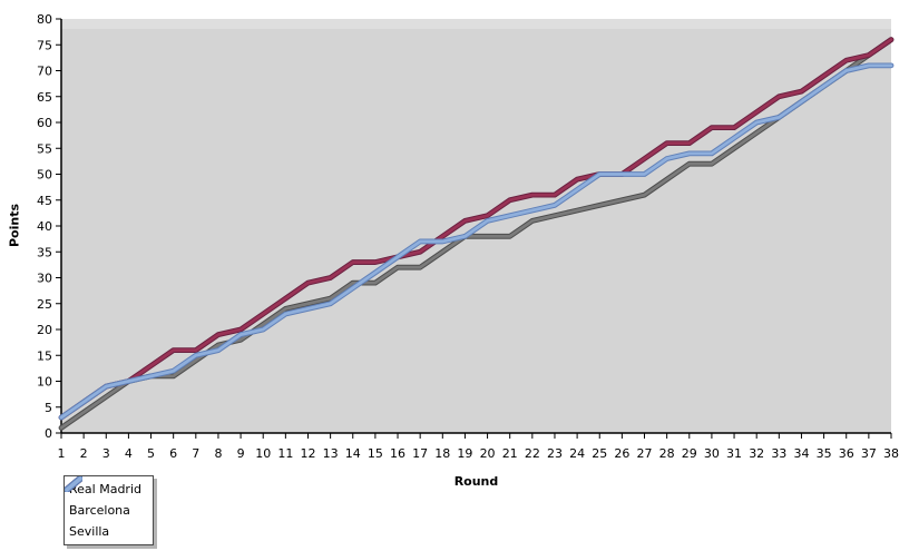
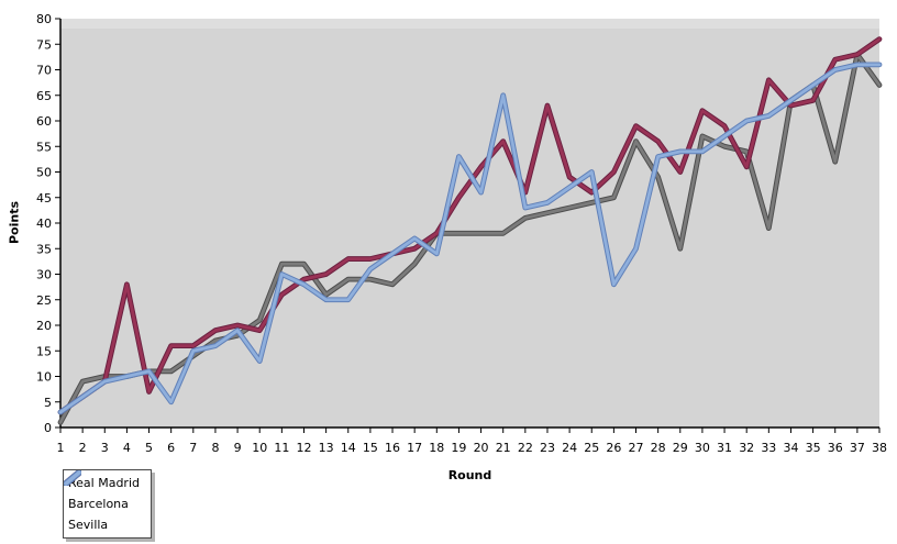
Real Madrid/2: 4 -> 9
Real Madrid/3: 7 -> 10
Barcelona/4: 10 -> 28
Barcelona/5: 13 -> 7
Sevilla/6: 12 -> 5
Barcelona/10: 23 -> 19
Sevilla/10: 20 -> 13
Real Madrid/11: 24 -> 32
Sevilla/11: 23 -> 30
Real Madrid/12: 25 -> 32
Sevilla/12: 24 -> 28
Sevilla/14: 28 -> 25
Real Madrid/16: 32 -> 28
Real Madrid/18: 35 -> 38
Sevilla/18: 37 -> 34
Barcelona/19: 41 -> 45
Sevilla/19: 38 -> 53
Barcelona/20: 42 -> 51
Sevilla/20: 41 -> 46
Barcelona/21: 45 -> 56
Sevilla/21: 42 -> 65
Barcelona/23: 46 -> 63
Barcelona/25: 50 -> 46
Sevilla/26: 50 -> 28
Real Madrid/27: 46 -> 56
Barcelona/27: 53 -> 59
Sevilla/27: 50 -> 35
Real Madrid/29: 52 -> 35
Barcelona/29: 56 -> 50
Real Madrid/30: 52 -> 57
Barcelona/30: 59 -> 62
Real Madrid/32: 58 -> 54
Barcelona/32: 62 -> 51
Real Madrid/33: 61 -> 39
Barcelona/33: 65 -> 68
Barcelona/34: 66 -> 63
Barcelona/35: 69 -> 64
Real Madrid/36: 70 -> 52
Real Madrid/38: 76 -> 67
